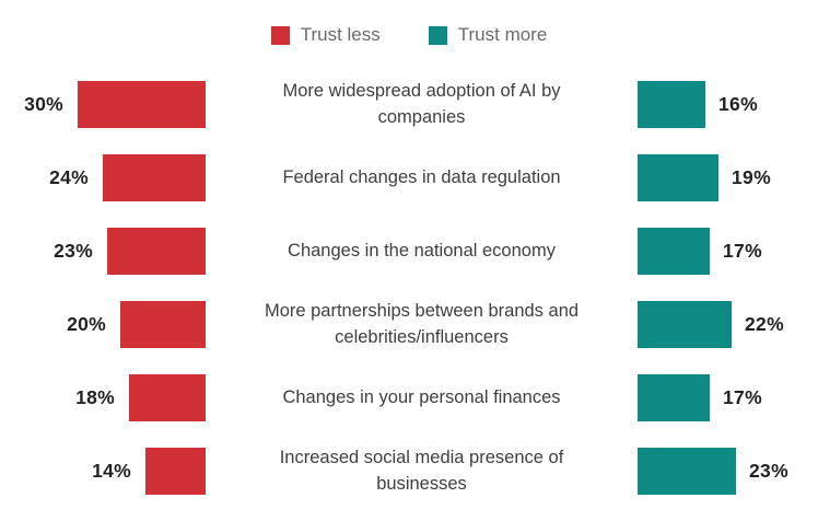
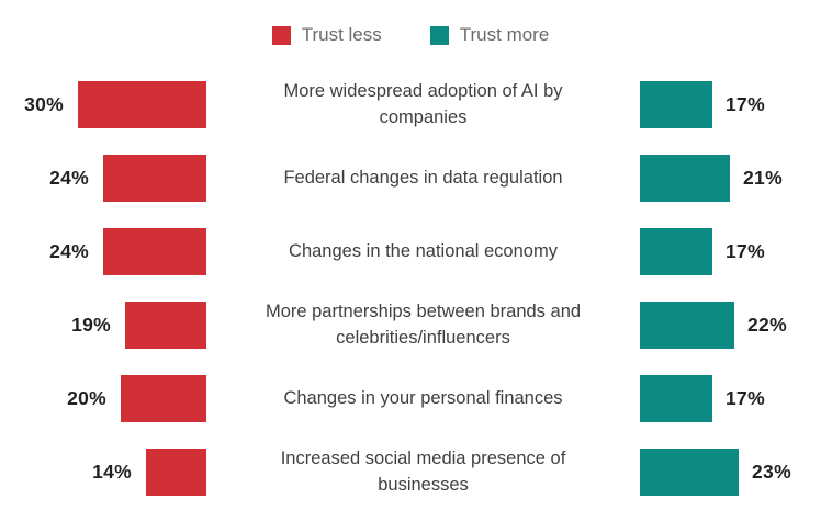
Trust more/More widespread adoption of AI by companies: 16% -> 17%
Trust more/Federal changes in data regulation: 19% -> 21%
Trust less/Changes in the national economy: 23% -> 24%
Trust less/More partnerships between brands and celebrities/influencers: 20% -> 19%
Trust less/Changes in your personal finances: 18% -> 20%
